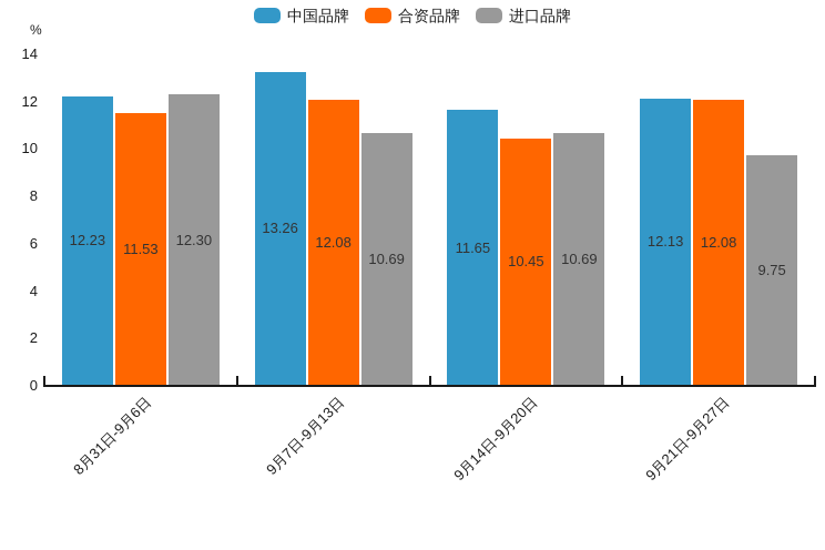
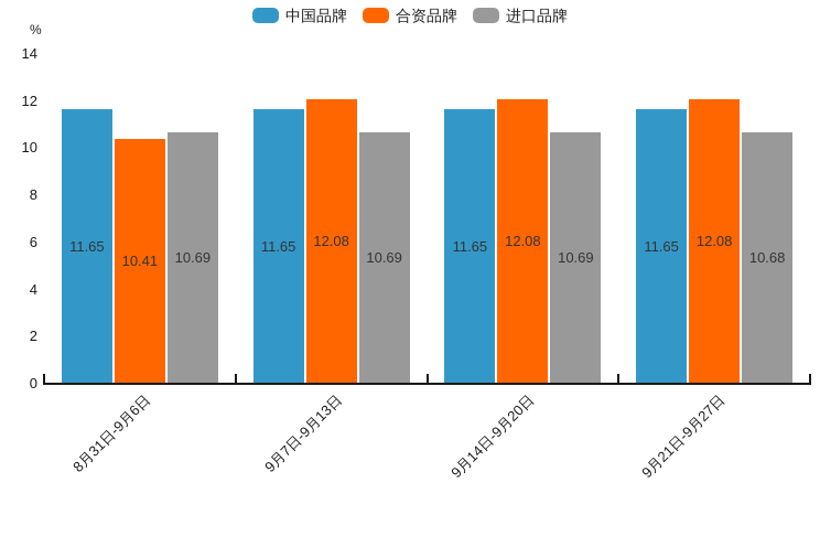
中国品牌/8月31日-9月6日: 12.23 -> 11.65
合资品牌/8月31日-9月6日: 11.53 -> 10.41
进口品牌/8月31日-9月6日: 12.30 -> 10.69
中国品牌/9月7日-9月13日: 13.26 -> 11.65
合资品牌/9月14日-9月20日: 10.45 -> 12.08
中国品牌/9月21日-9月27日: 12.13 -> 11.65
进口品牌/9月21日-9月27日: 9.75 -> 10.68
